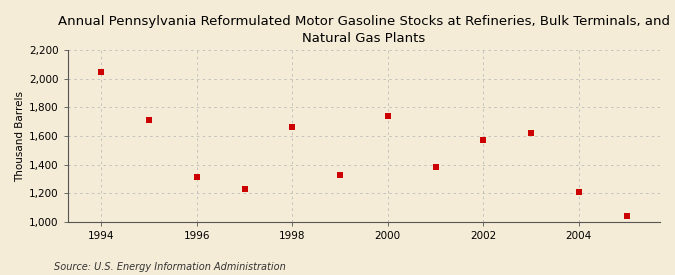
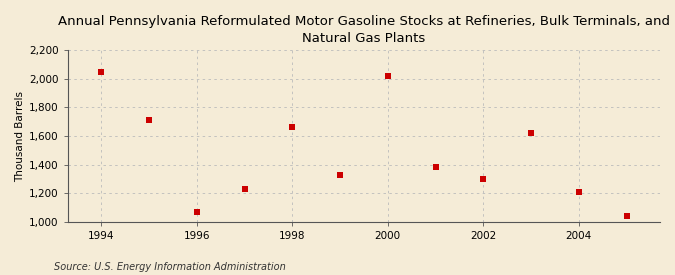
1996: 1,310 -> 1,070
2000: 1,740 -> 2,020
2002: 1,570 -> 1,300
